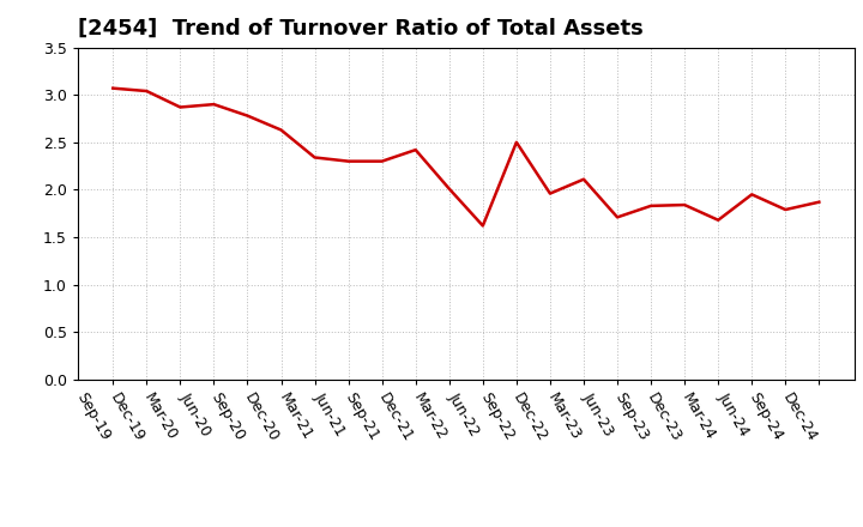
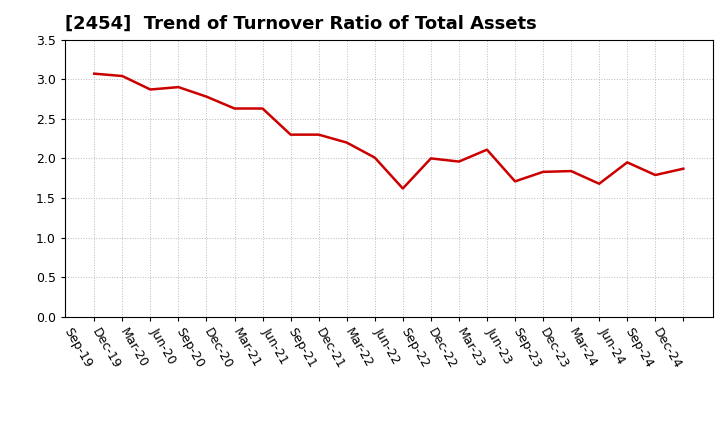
Mar-21: 2.34 -> 2.63
Dec-21: 2.42 -> 2.20
Sep-22: 2.50 -> 2.00
